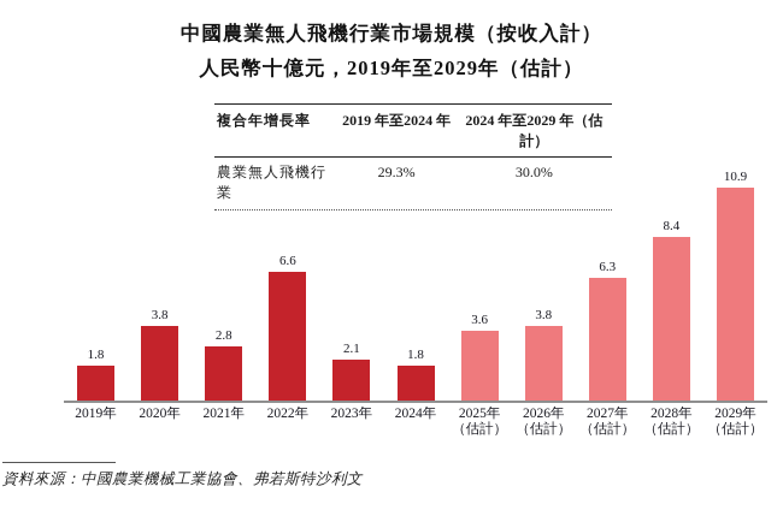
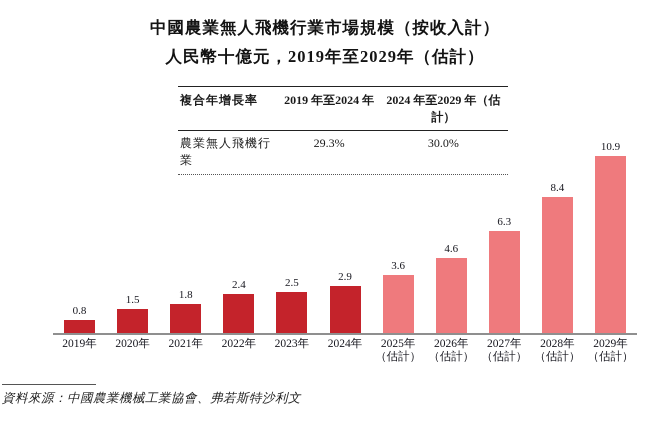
2019年: 1.8 -> 0.8
2020年: 3.8 -> 1.5
2021年: 2.8 -> 1.8
2022年: 6.6 -> 2.4
2023年: 2.1 -> 2.5
2024年: 1.8 -> 2.9
2026年（估計）: 3.8 -> 4.6
